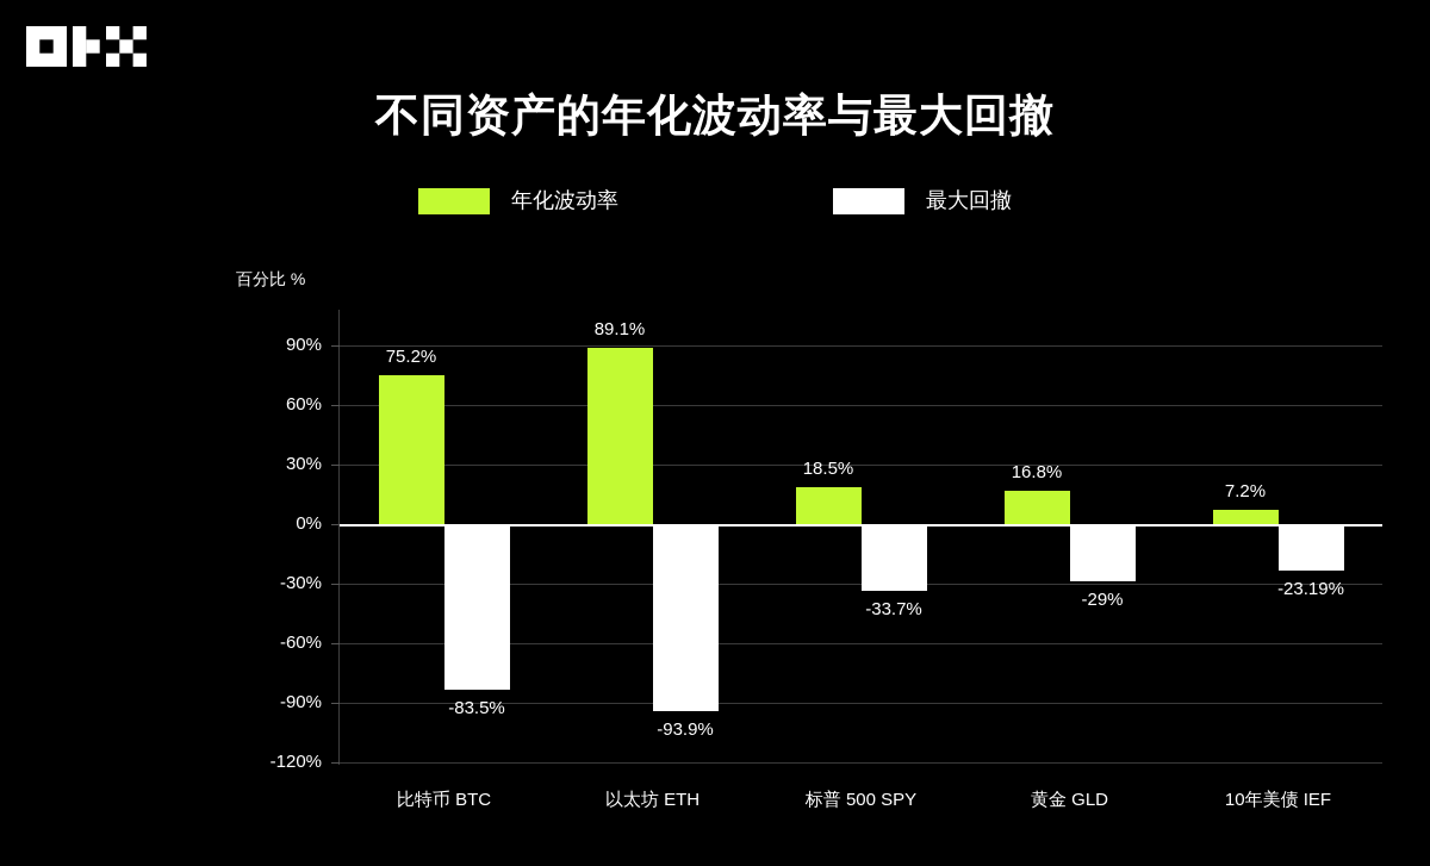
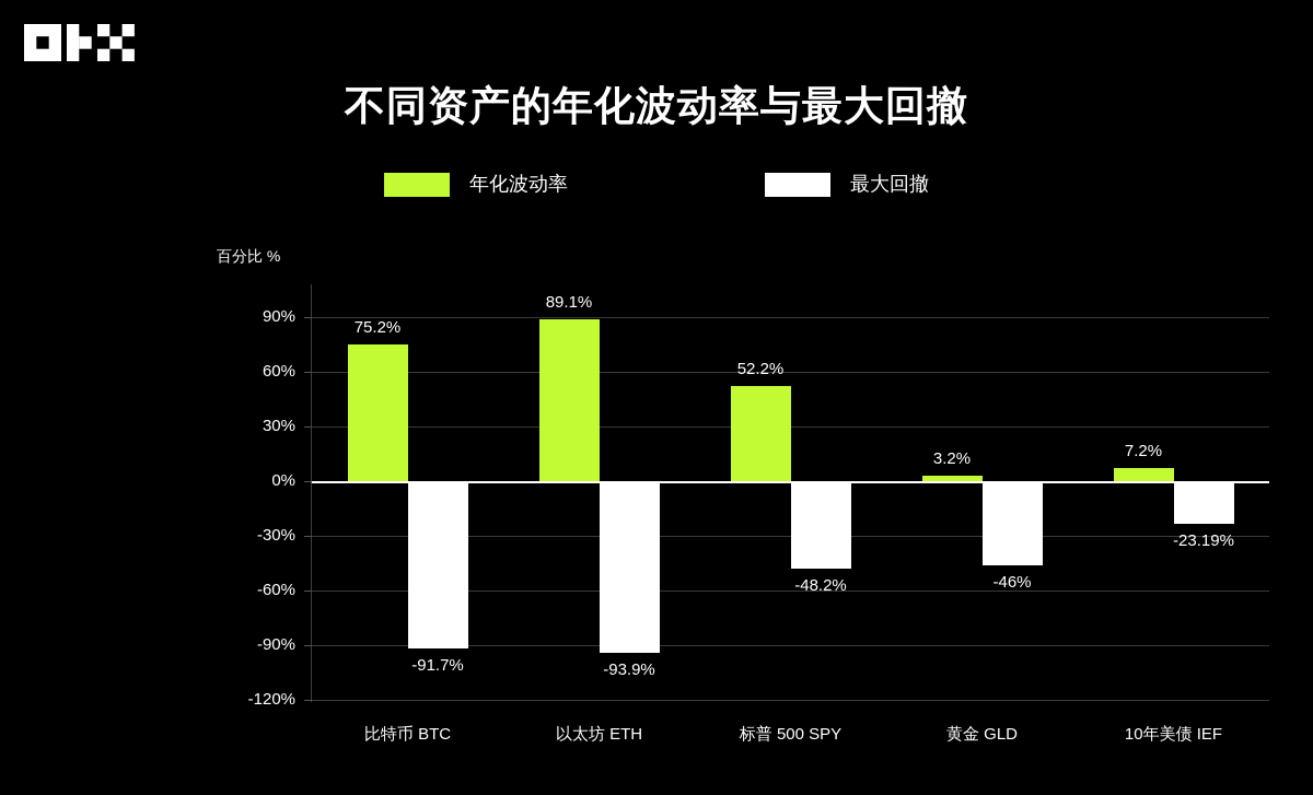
最大回撤/比特币 BTC: -83.5% -> -91.7%
年化波动率/标普 500 SPY: 18.5% -> 52.2%
最大回撤/标普 500 SPY: -33.7% -> -48.2%
年化波动率/黄金 GLD: 16.8% -> 3.2%
最大回撤/黄金 GLD: -29% -> -46%
